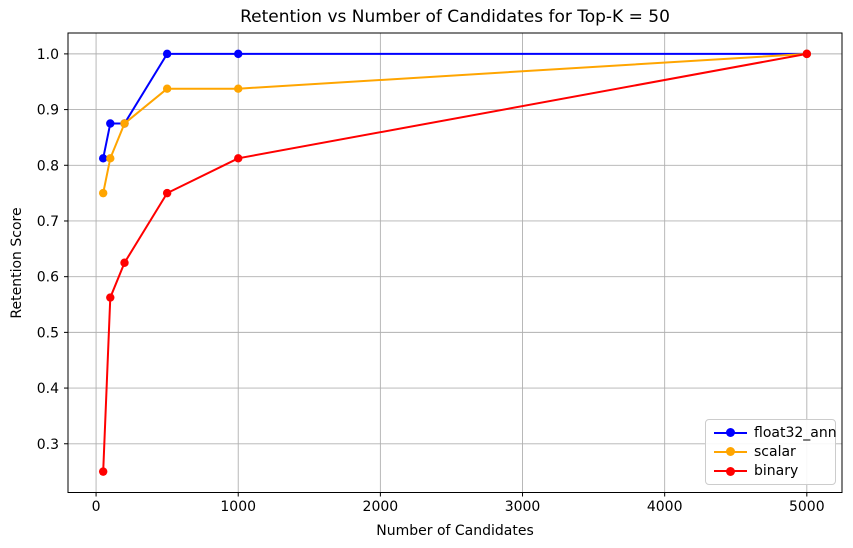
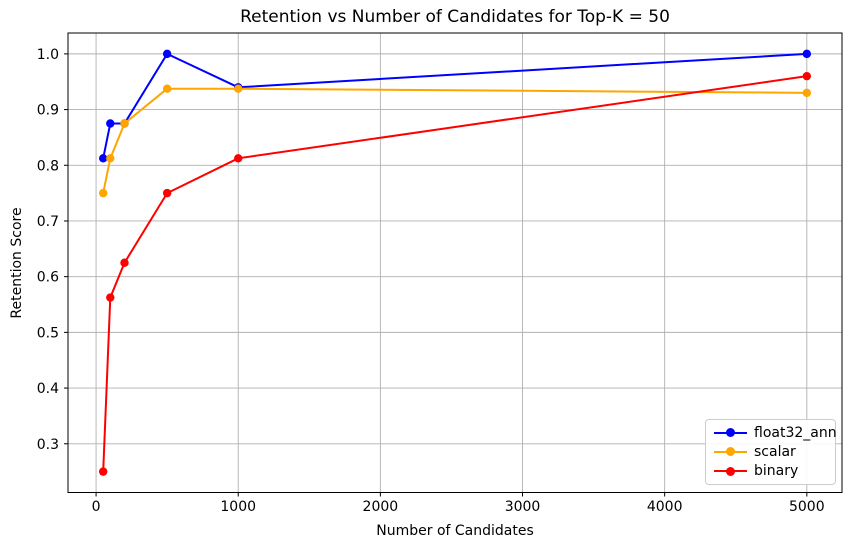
float32_ann/1000: 1.00 -> 0.94
scalar/5000: 1.00 -> 0.93
binary/5000: 1.00 -> 0.96
